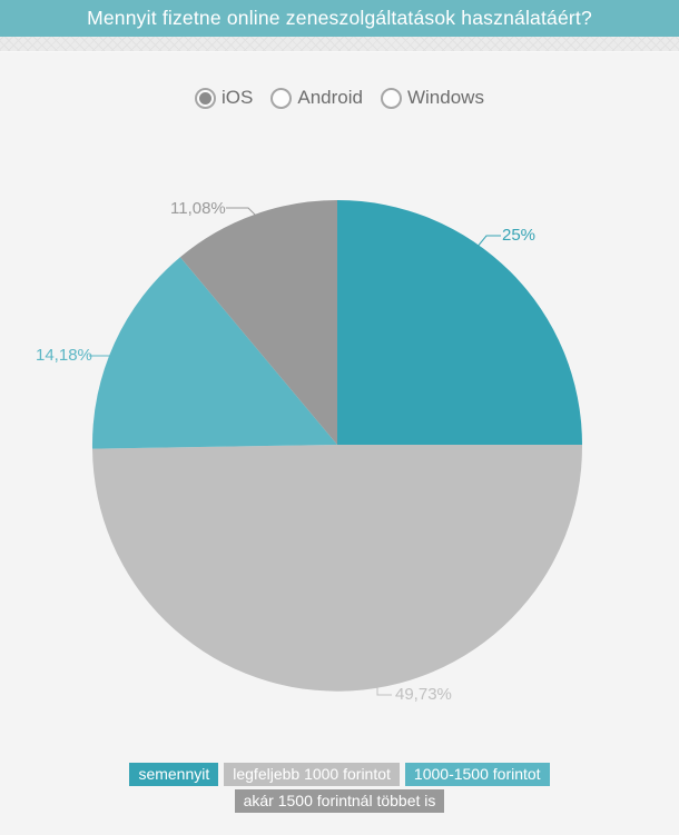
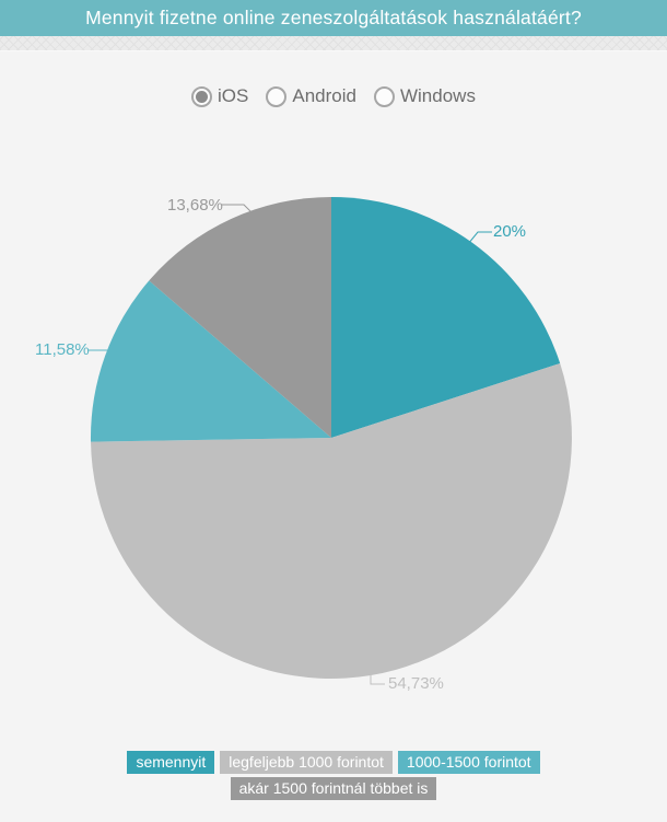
semennyit: 25% -> 20%
legfeljebb 1000 forintot: 49,73% -> 54,73%
1000-1500 forintot: 14,18% -> 11,58%
akár 1500 forintnál többet is: 11,08% -> 13,68%
